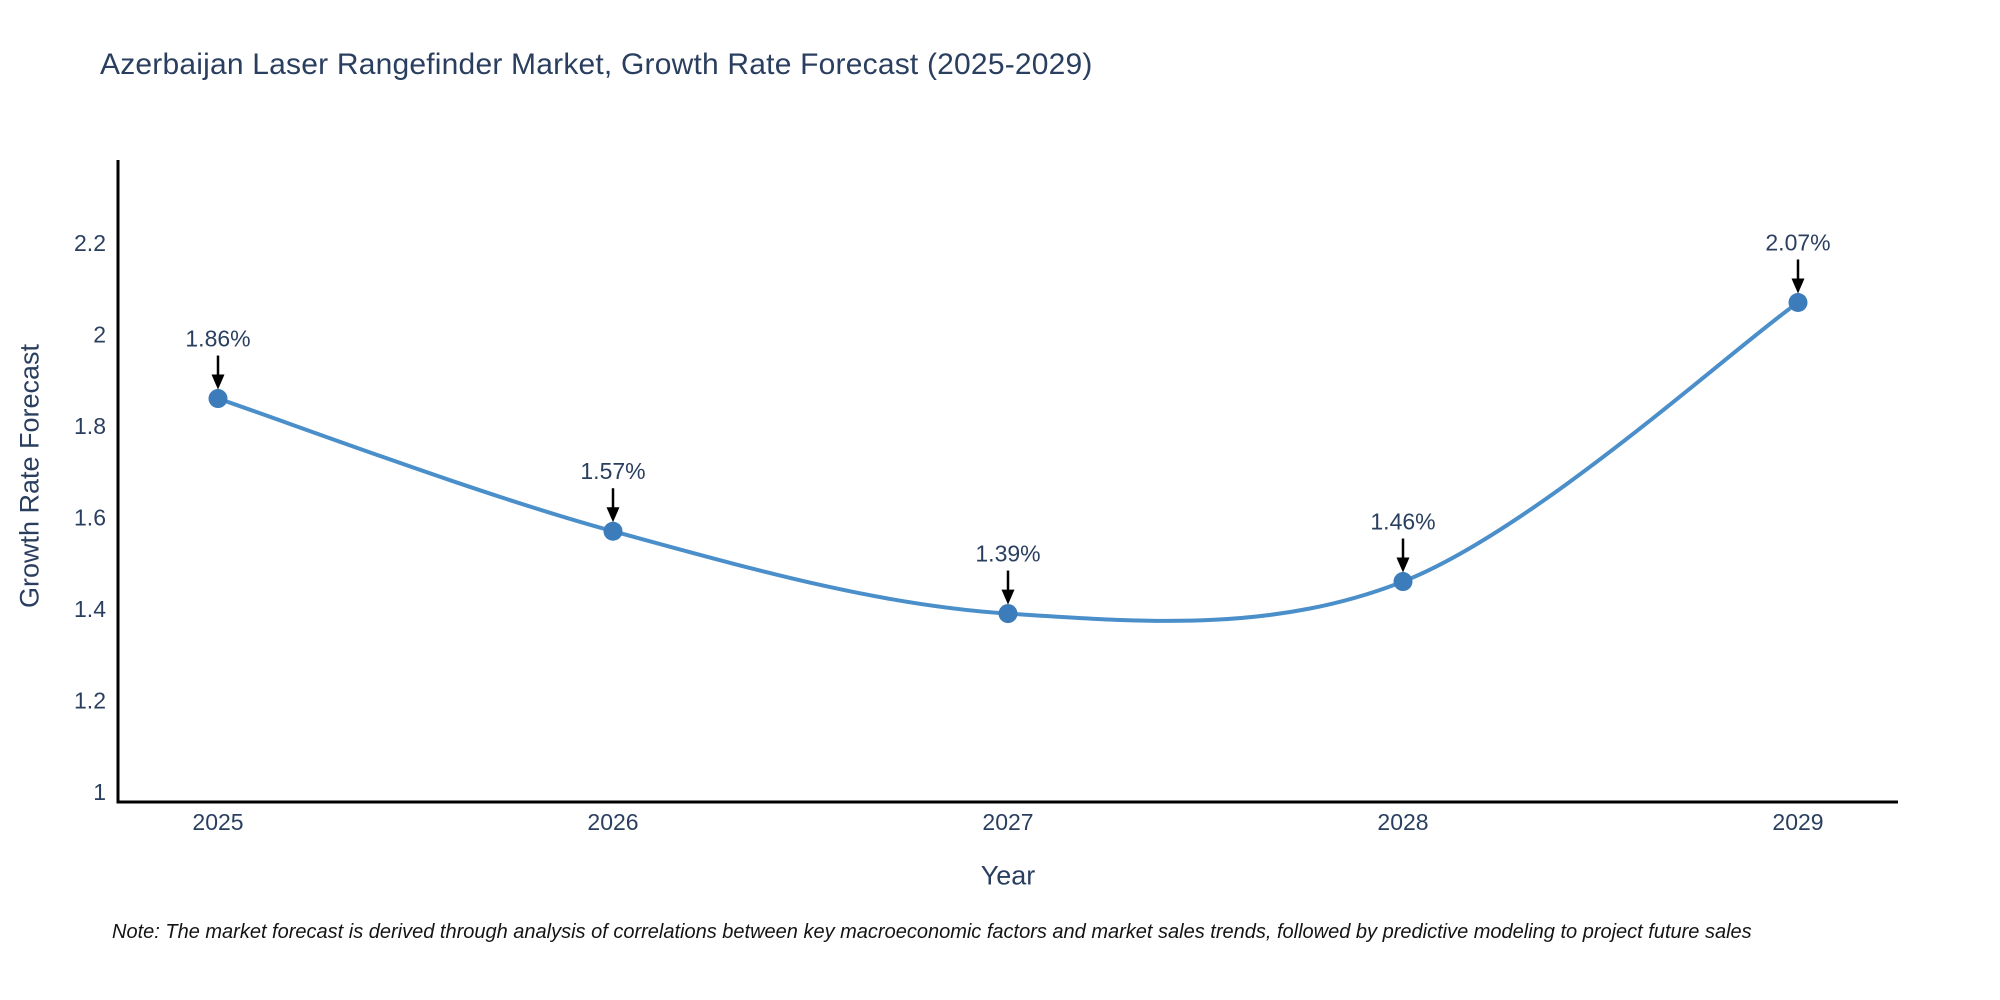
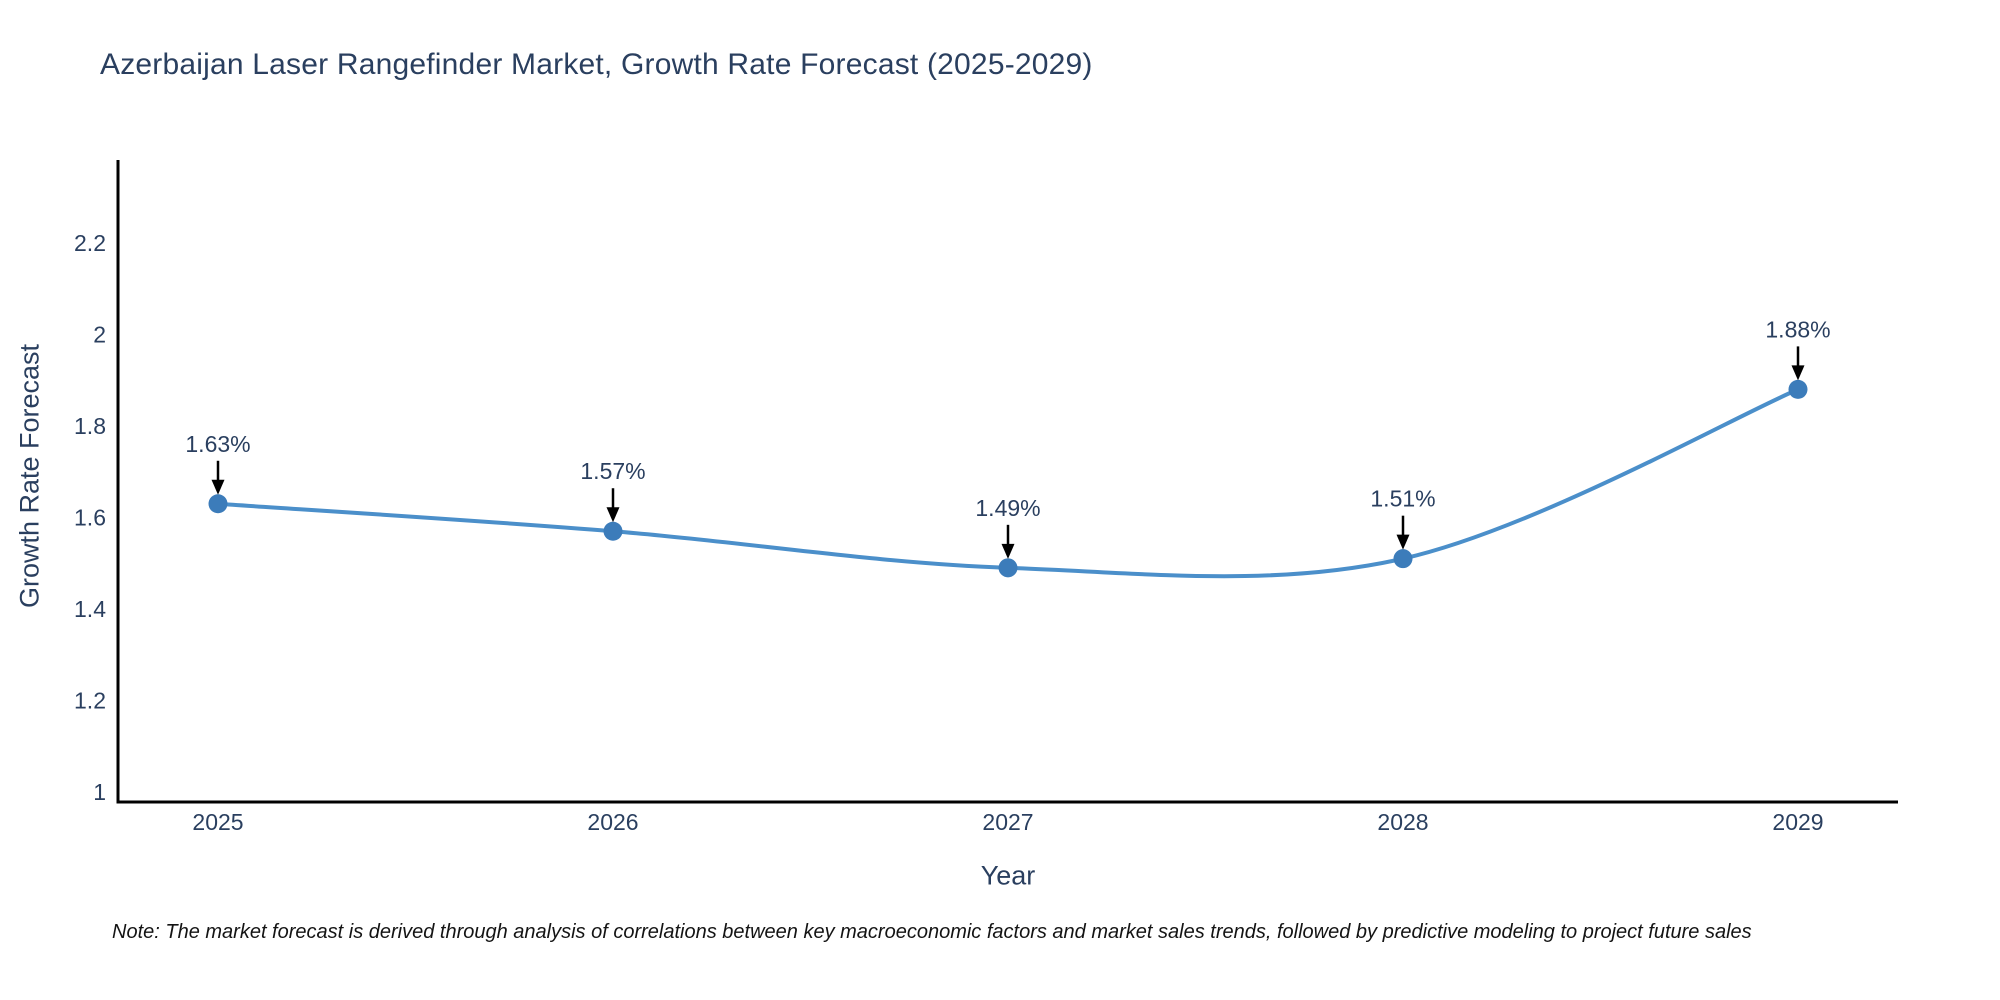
2025: 1.86% -> 1.63%
2027: 1.39% -> 1.49%
2028: 1.46% -> 1.51%
2029: 2.07% -> 1.88%
